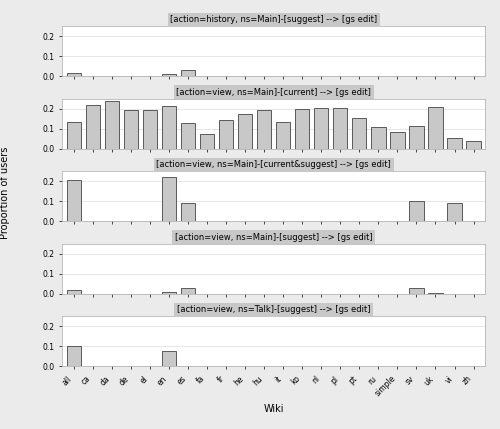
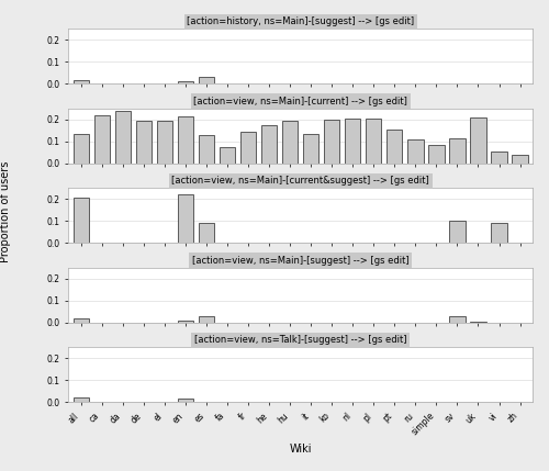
[action=view, ns=Talk]-[suggest] --> [gs edit]/all: 0.100 -> 0.022
[action=view, ns=Talk]-[suggest] --> [gs edit]/en: 0.075 -> 0.018
